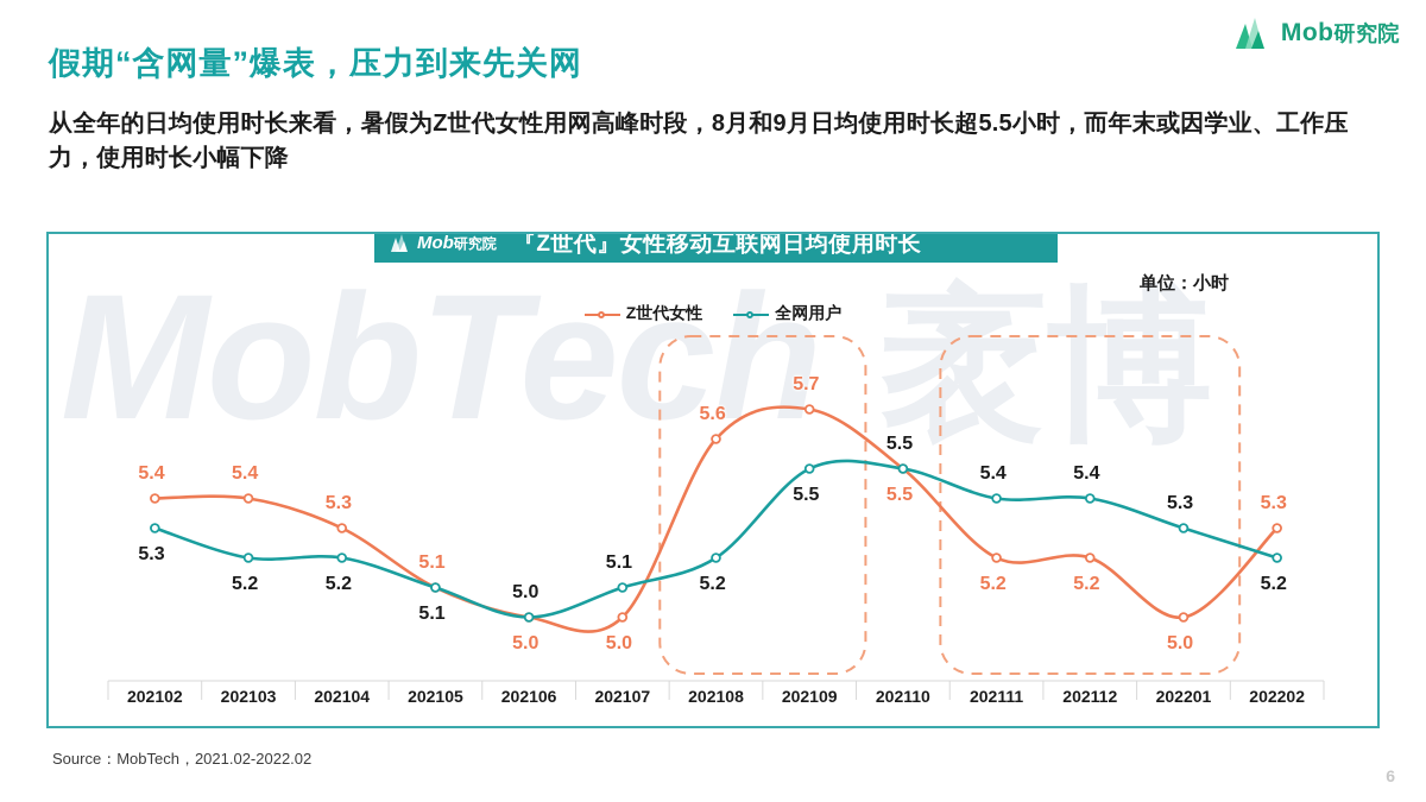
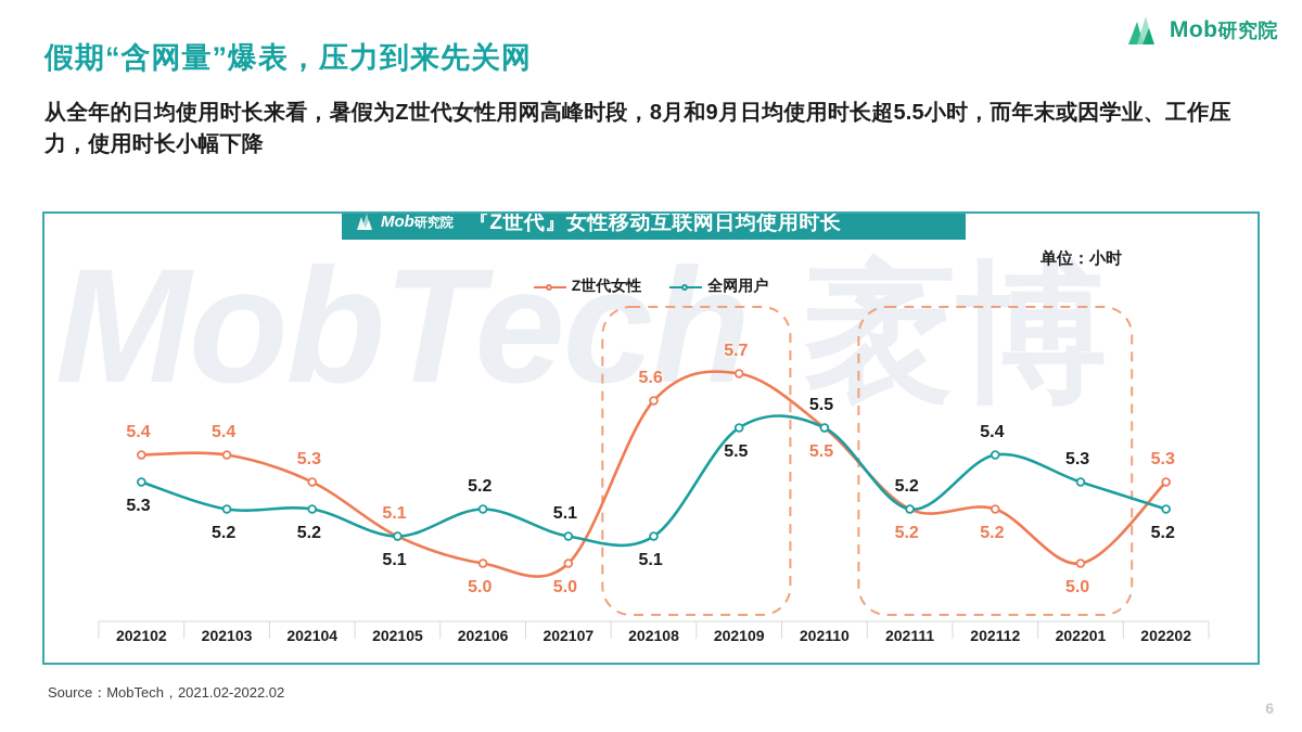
全网用户/202106: 5.0 -> 5.2
全网用户/202108: 5.2 -> 5.1
全网用户/202111: 5.4 -> 5.2
